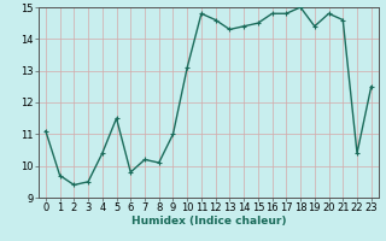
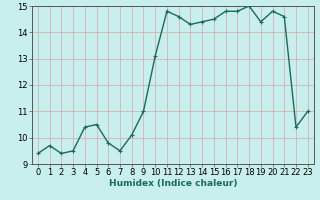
0: 11.1 -> 9.4
5: 11.5 -> 10.5
7: 10.2 -> 9.5
23: 12.5 -> 11.0
